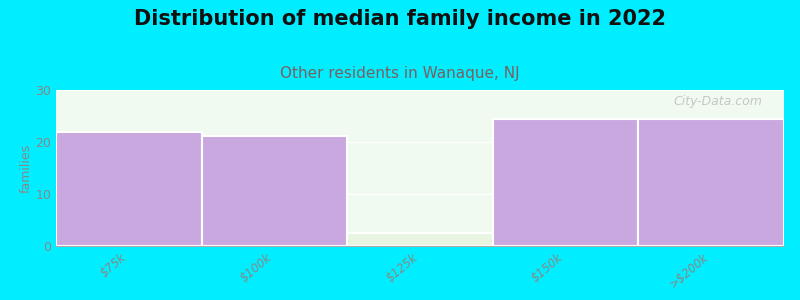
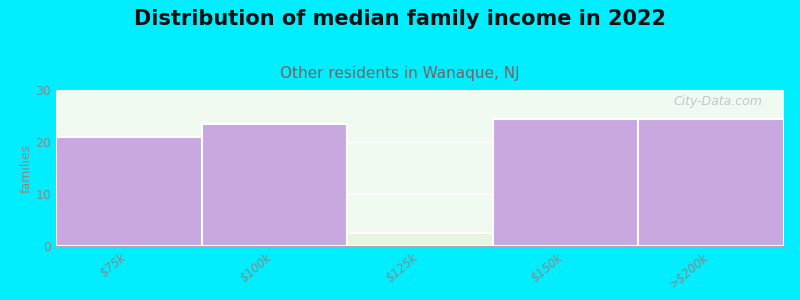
$75k: 22.0 -> 21.0
$100k: 21.2 -> 23.5
